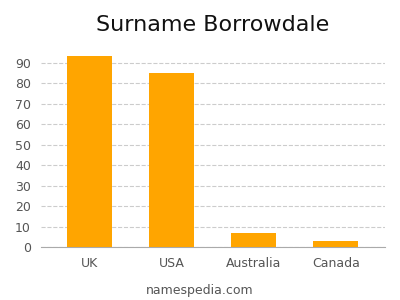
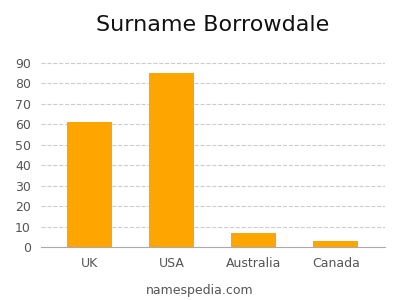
UK: 93 -> 61
